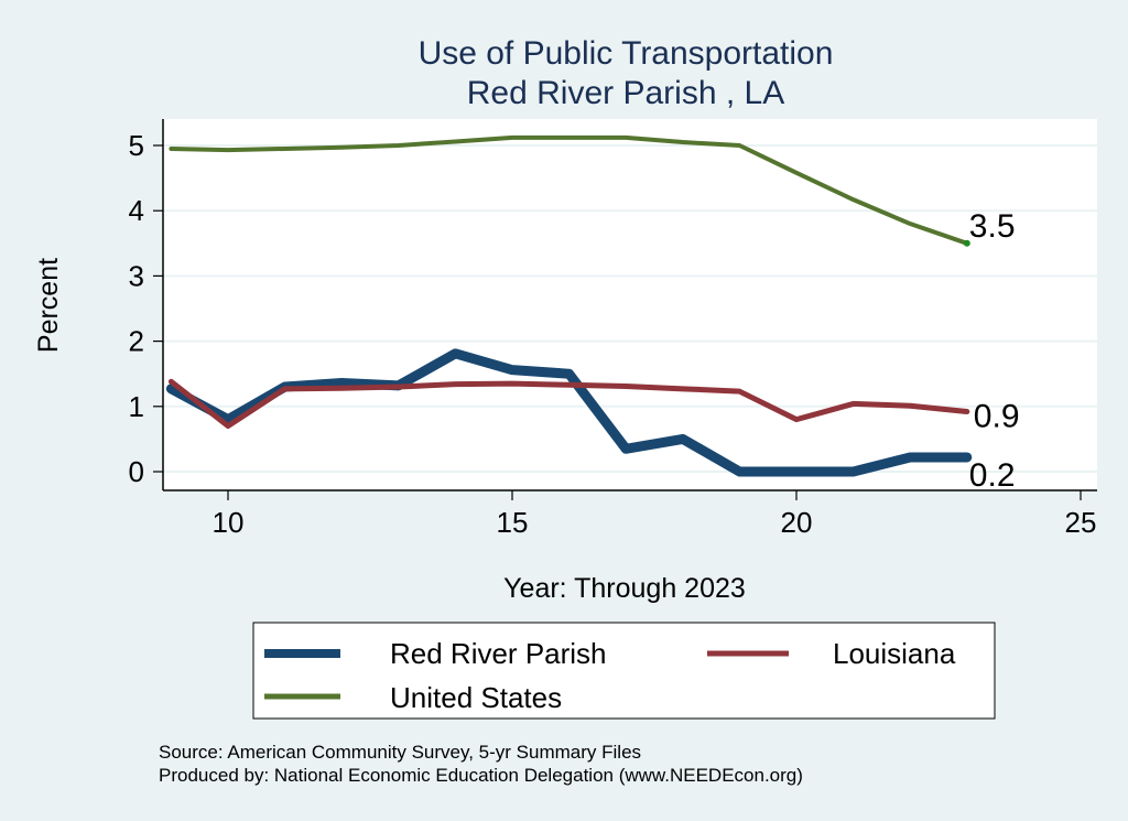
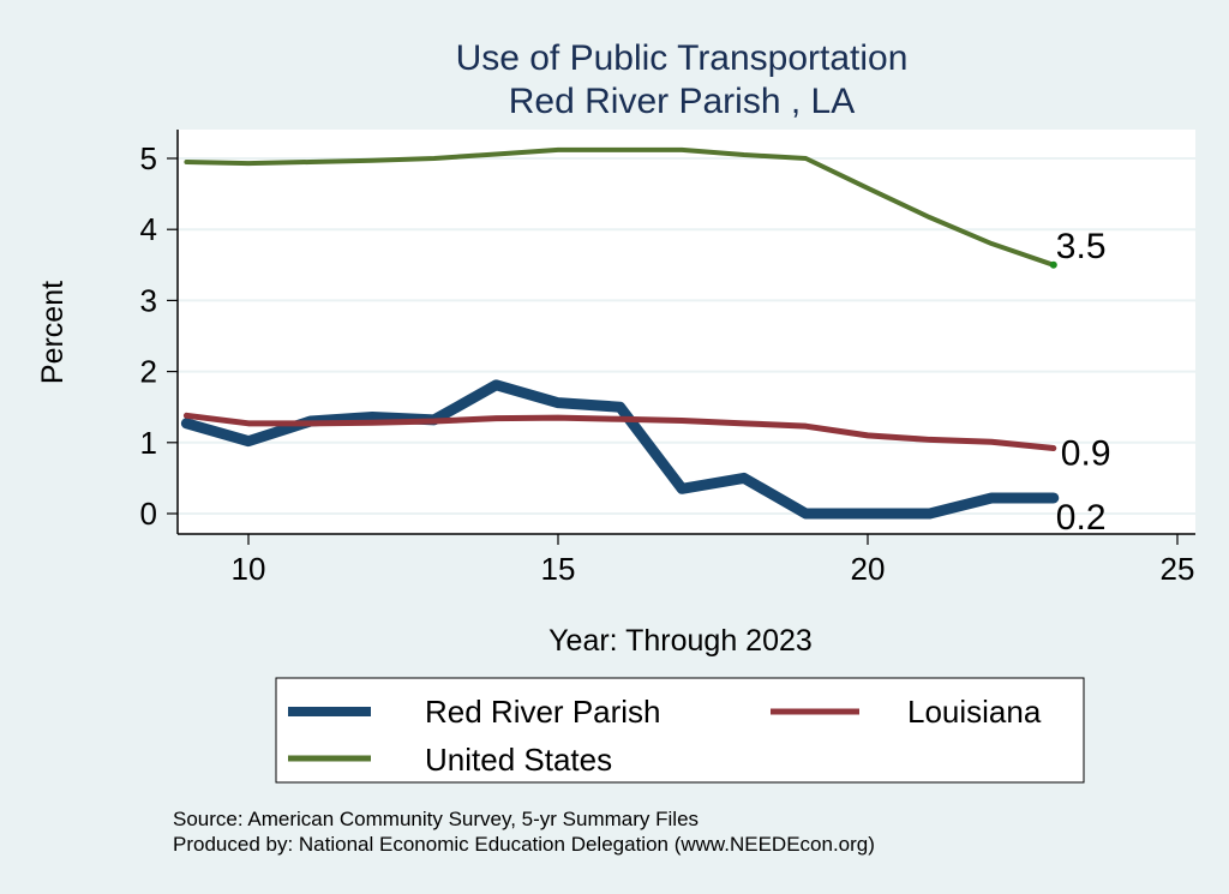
Red River Parish/10: 0.8 -> 1.0
Louisiana/10: 0.7 -> 1.3
Louisiana/20: 0.8 -> 1.1
